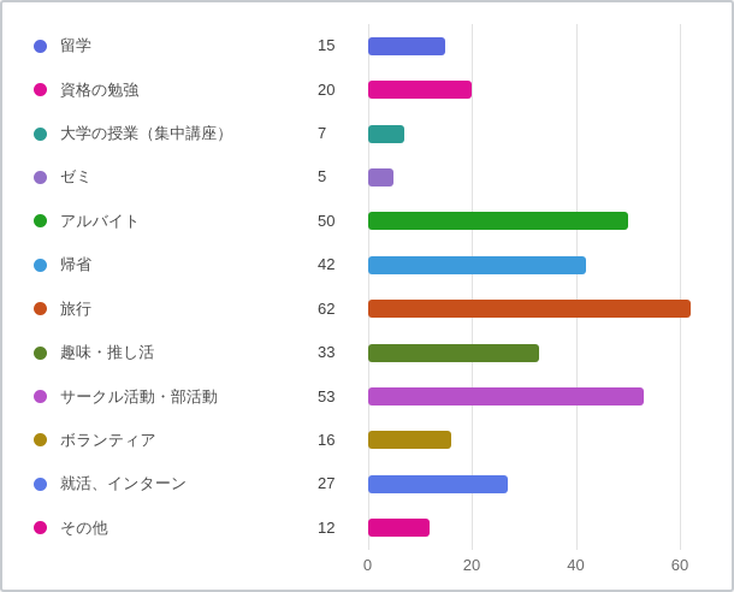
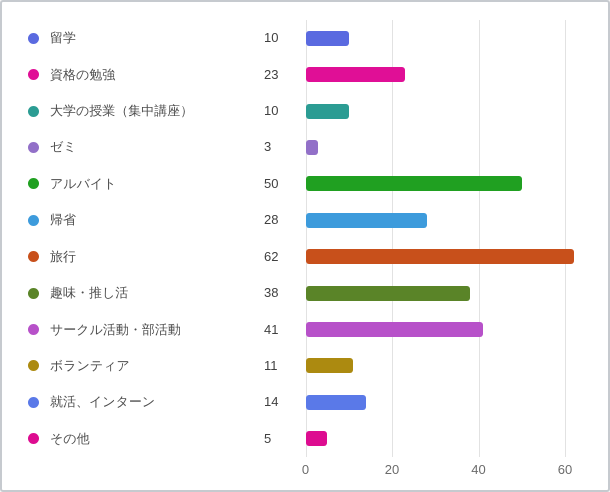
留学: 15 -> 10
資格の勉強: 20 -> 23
大学の授業（集中講座）: 7 -> 10
ゼミ: 5 -> 3
帰省: 42 -> 28
趣味・推し活: 33 -> 38
サークル活動・部活動: 53 -> 41
ボランティア: 16 -> 11
就活、インターン: 27 -> 14
その他: 12 -> 5
